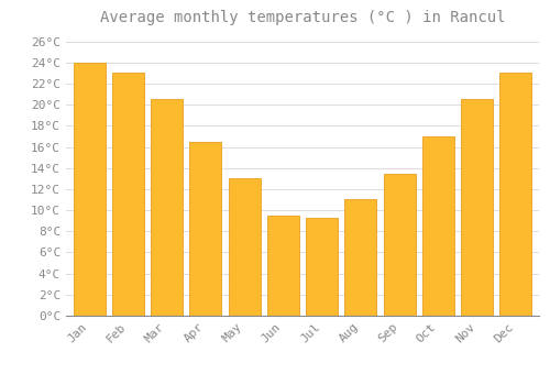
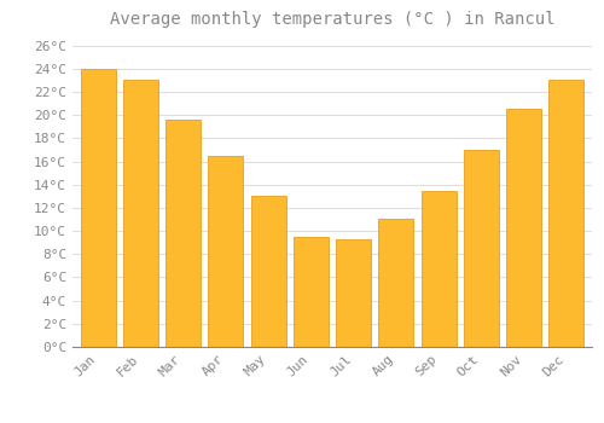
Mar: 20.5°C -> 19.6°C
